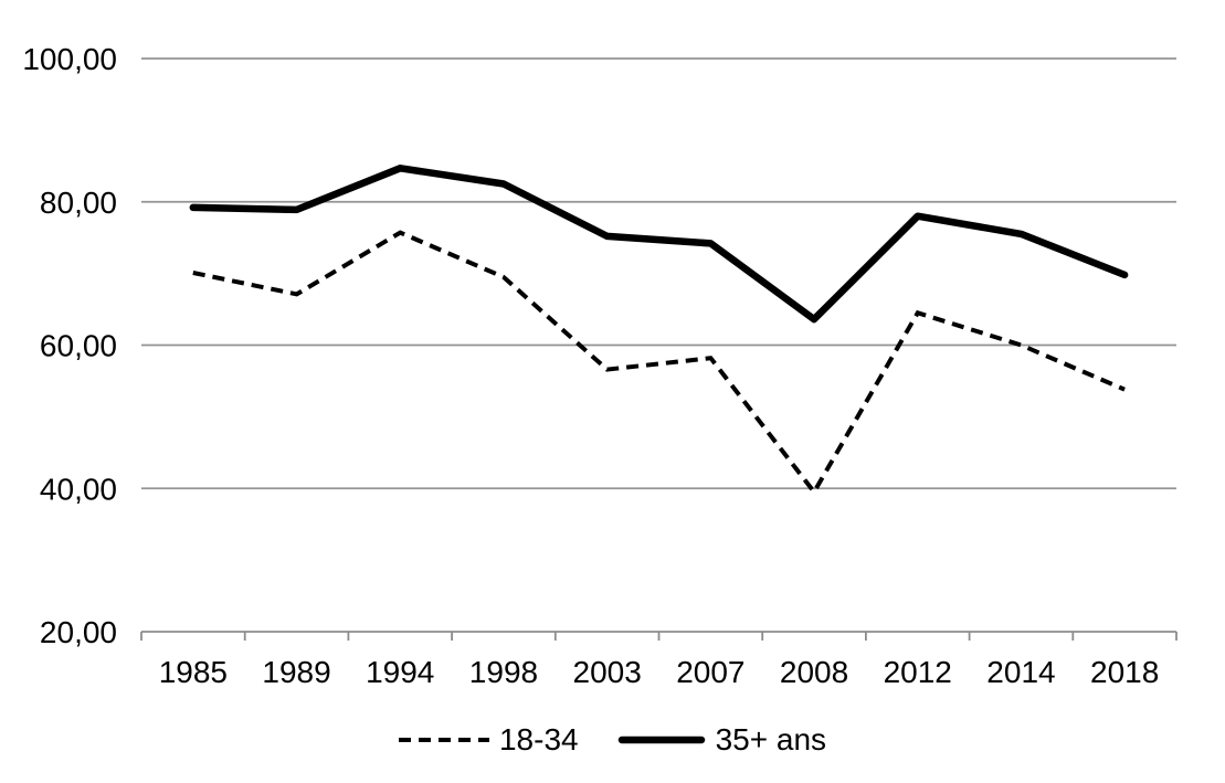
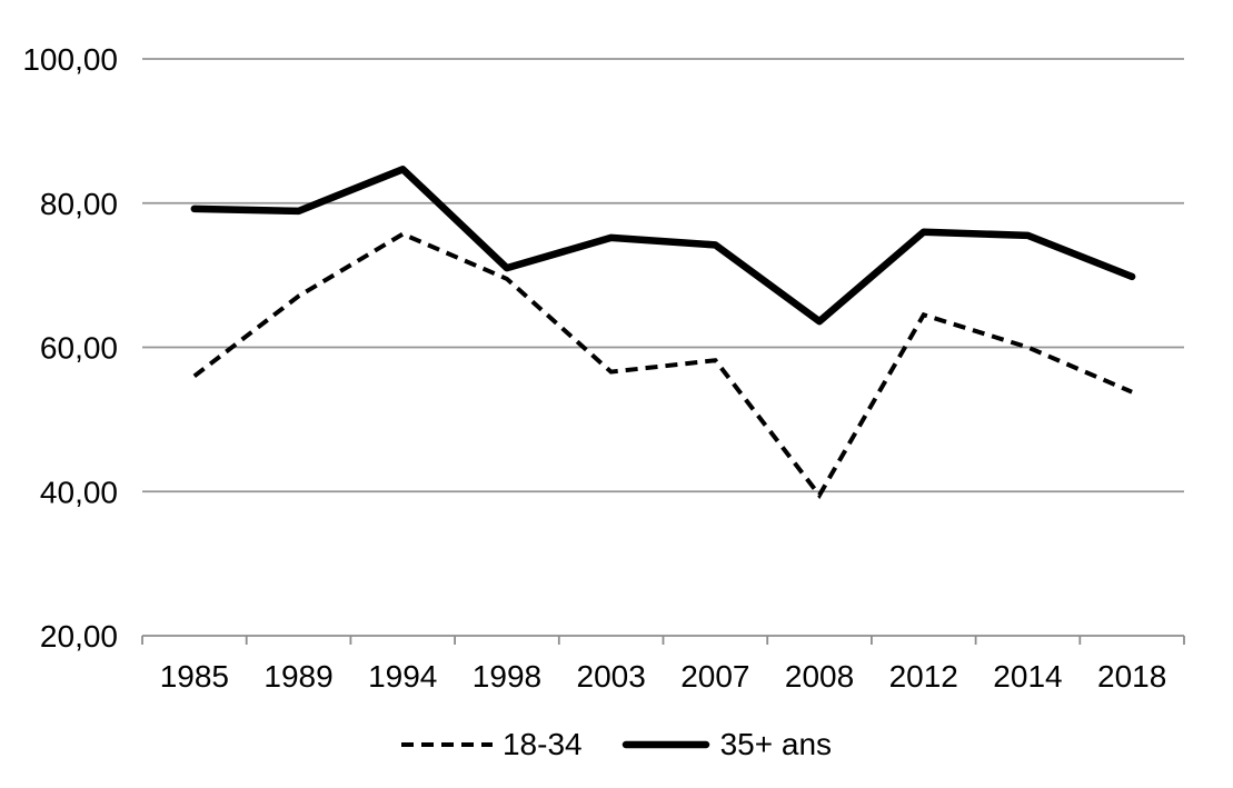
18-34/1985: 70 -> 56
35+ ans/1998: 82 -> 71
35+ ans/2012: 78 -> 76
